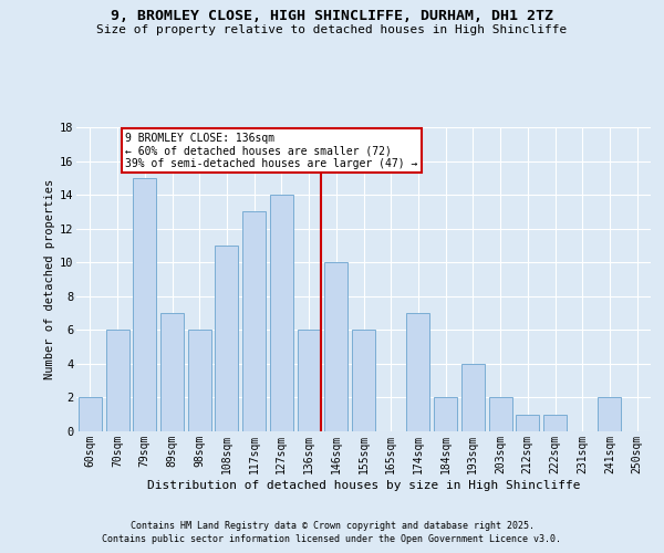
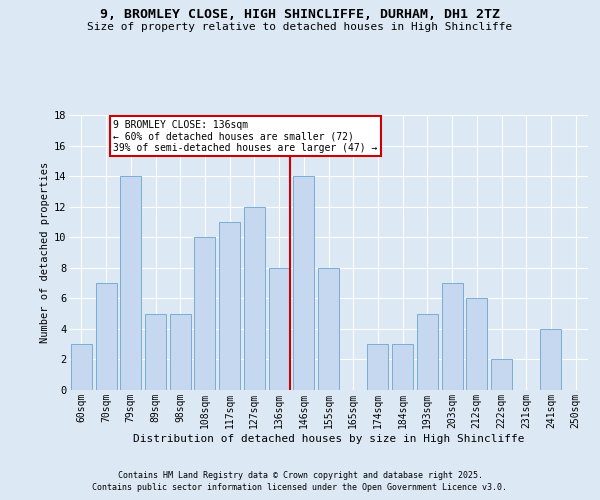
60sqm: 2 -> 3
70sqm: 6 -> 7
79sqm: 15 -> 14
89sqm: 7 -> 5
98sqm: 6 -> 5
108sqm: 11 -> 10
117sqm: 13 -> 11
127sqm: 14 -> 12
136sqm: 6 -> 8
146sqm: 10 -> 14
155sqm: 6 -> 8
174sqm: 7 -> 3
184sqm: 2 -> 3
193sqm: 4 -> 5
203sqm: 2 -> 7
212sqm: 1 -> 6
222sqm: 1 -> 2
241sqm: 2 -> 4
